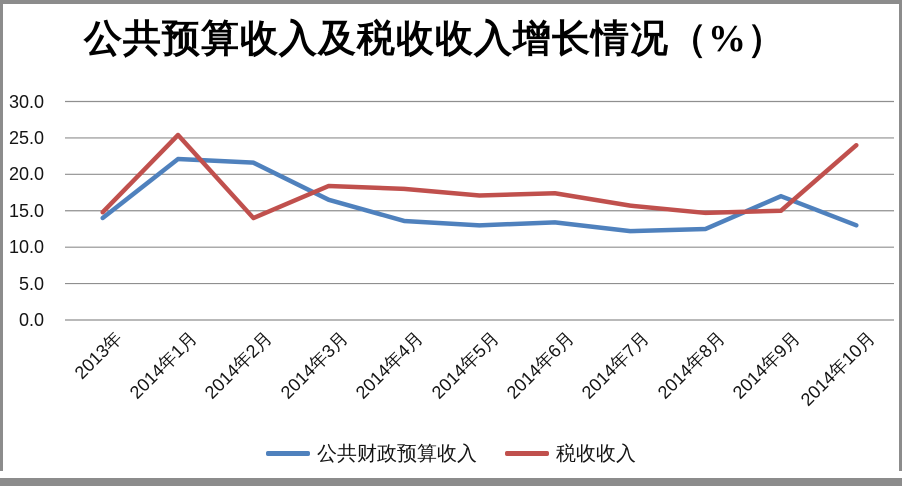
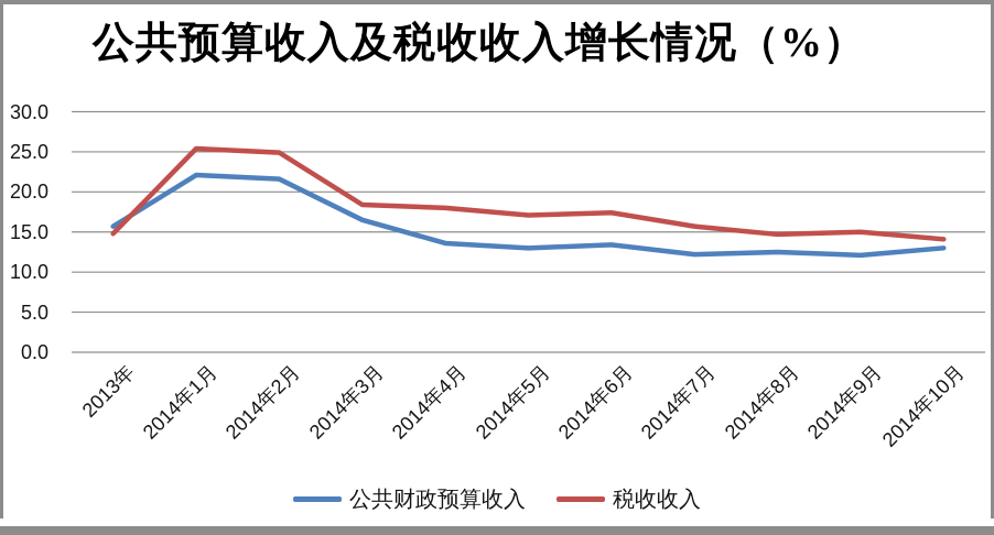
公共财政预算收入/2013年: 14 -> 16
税收收入/2014年2月: 14 -> 25
公共财政预算收入/2014年9月: 17 -> 12
税收收入/2014年10月: 24 -> 14
